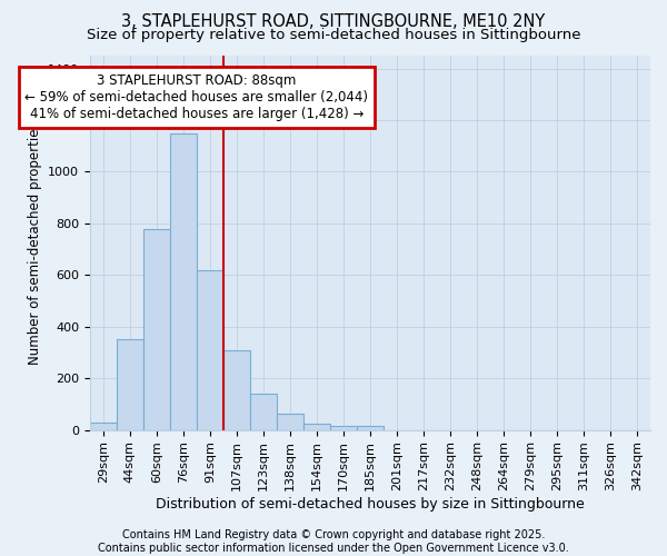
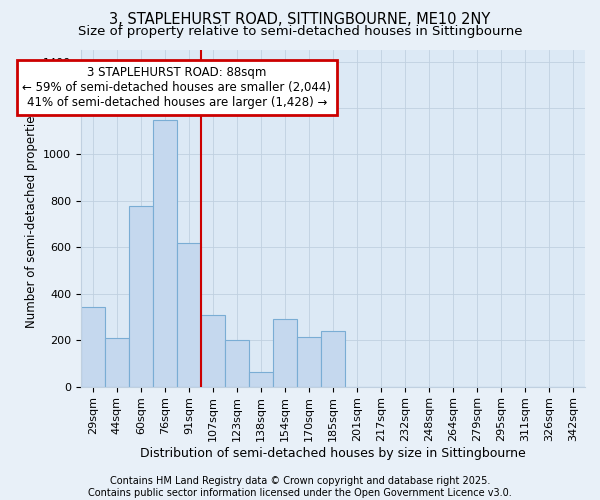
29sqm: 30 -> 345
44sqm: 350 -> 210
123sqm: 140 -> 200
154sqm: 25 -> 290
170sqm: 15 -> 215
185sqm: 15 -> 240
